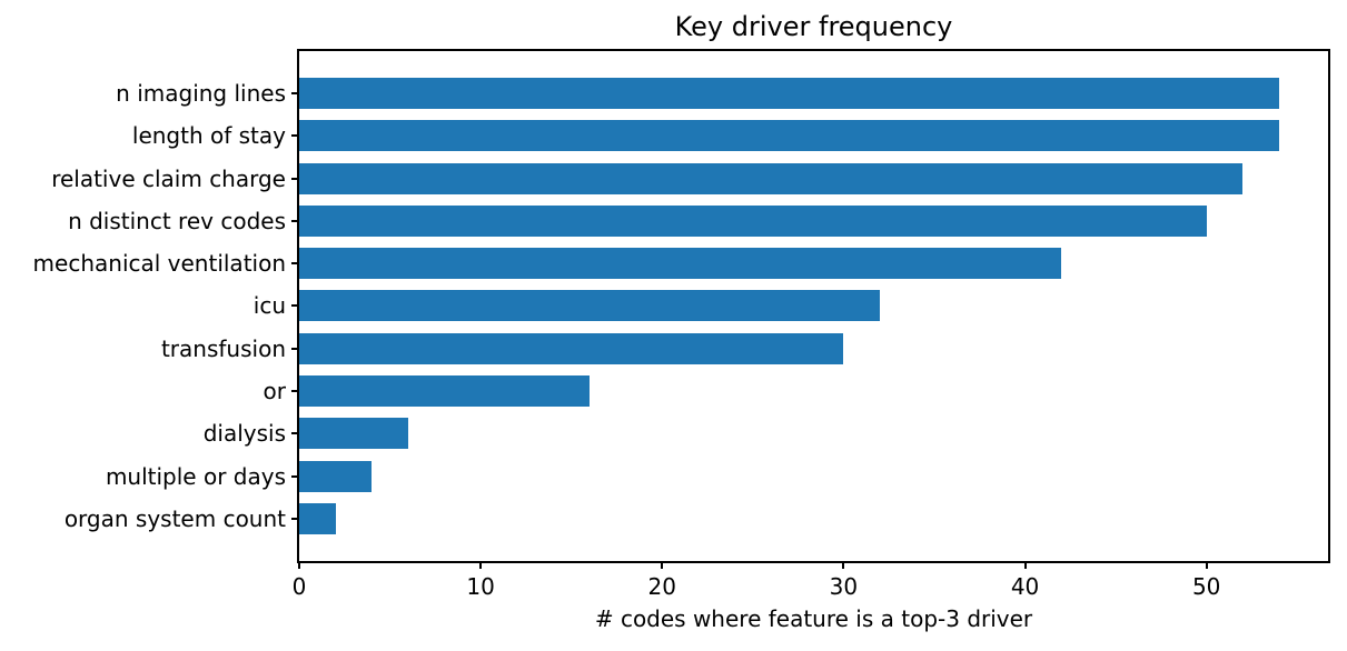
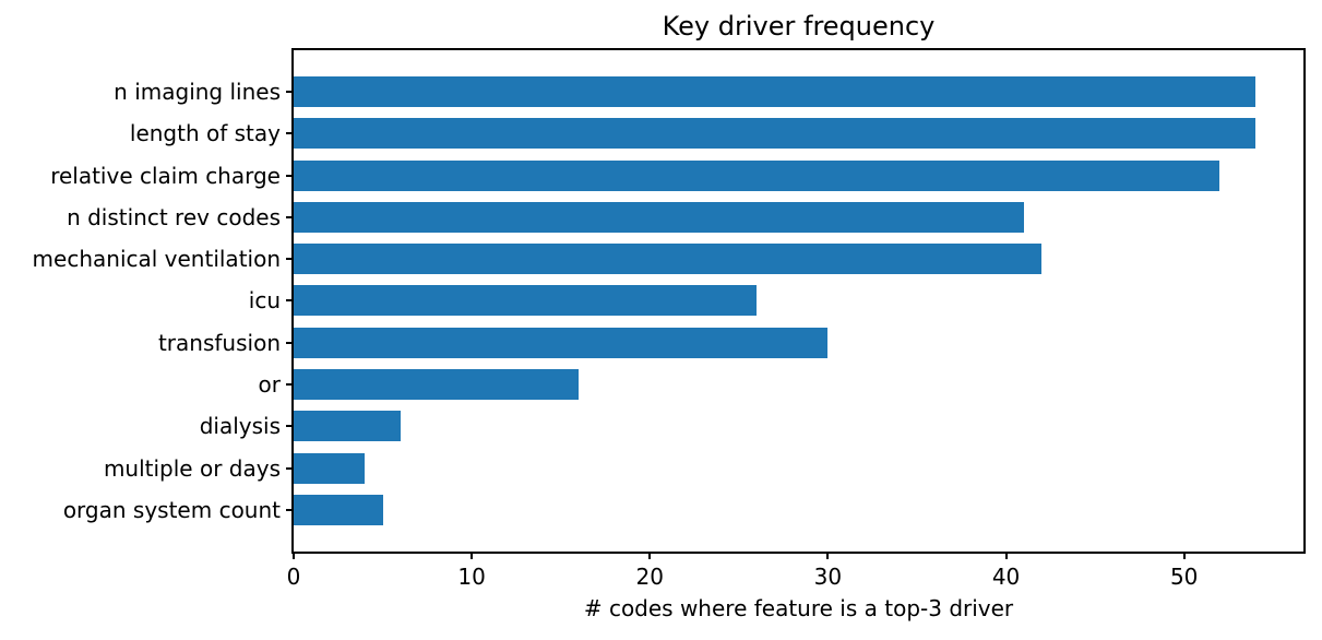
n distinct rev codes: 50 -> 41
icu: 32 -> 26
organ system count: 2 -> 5
